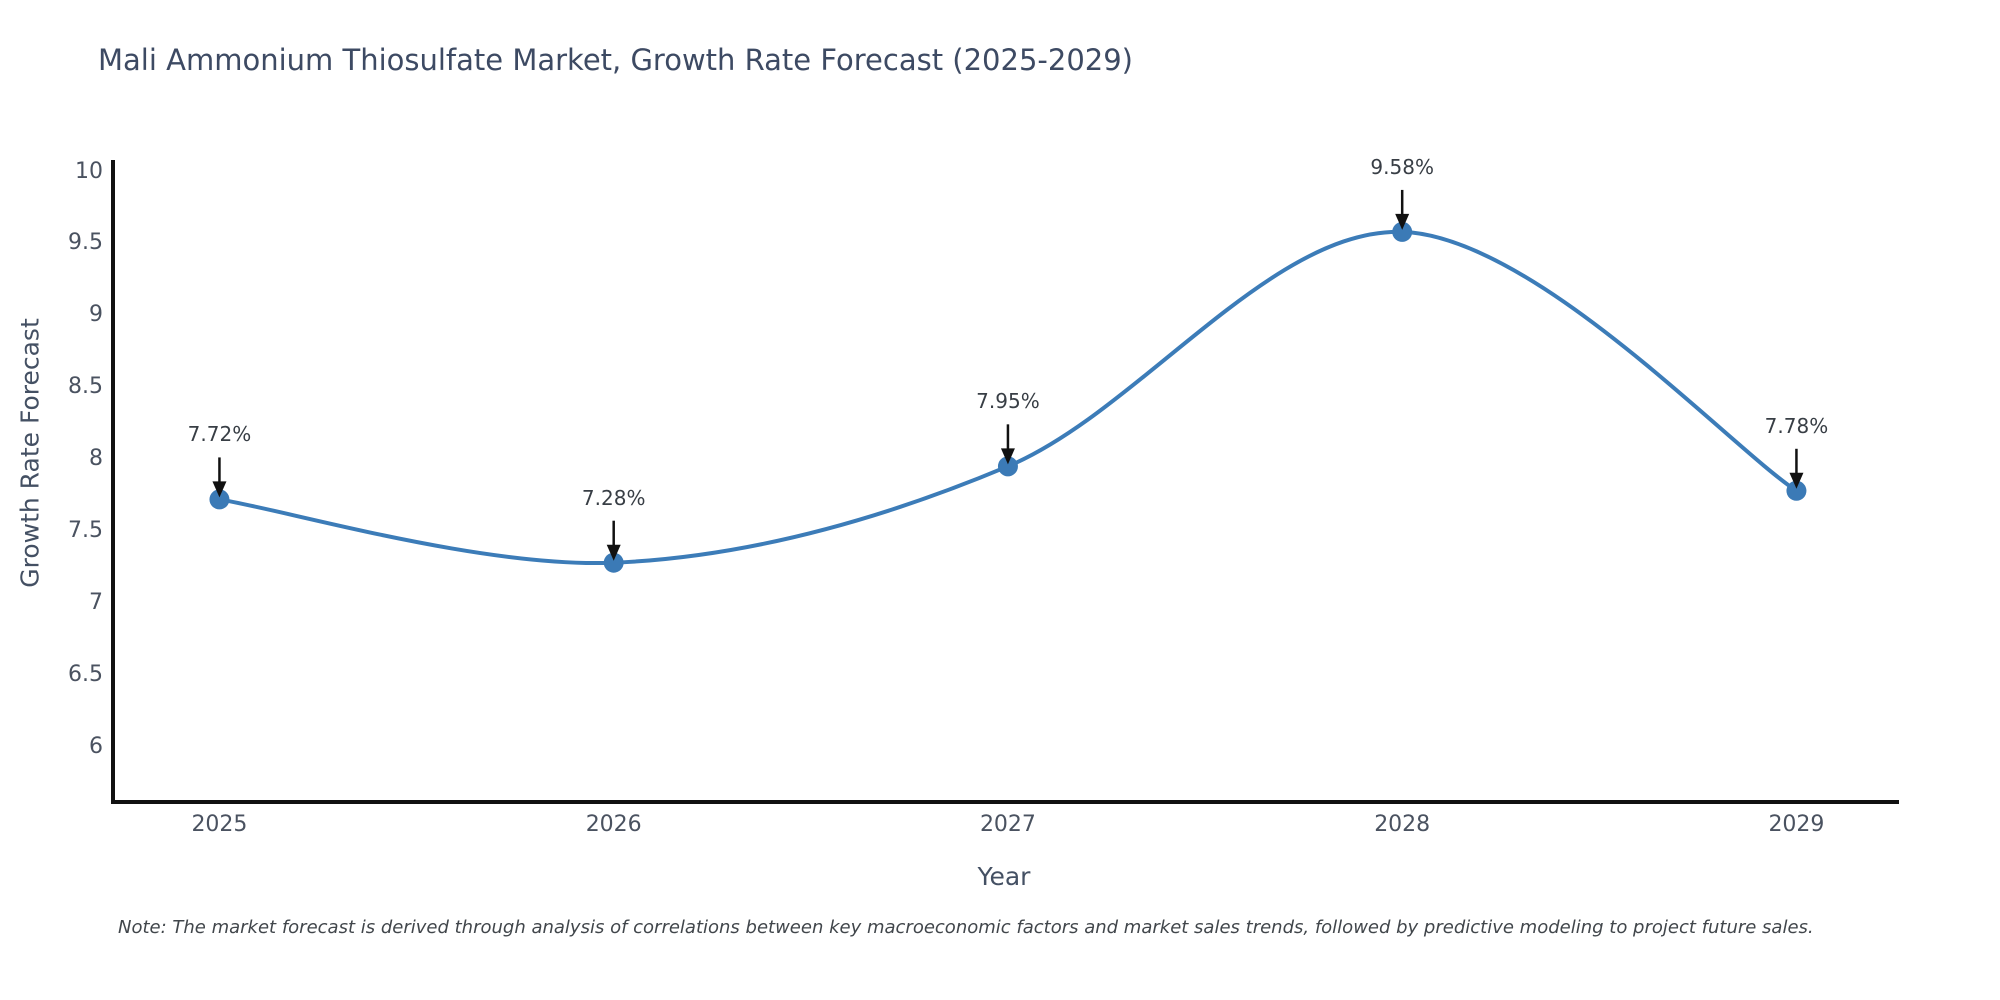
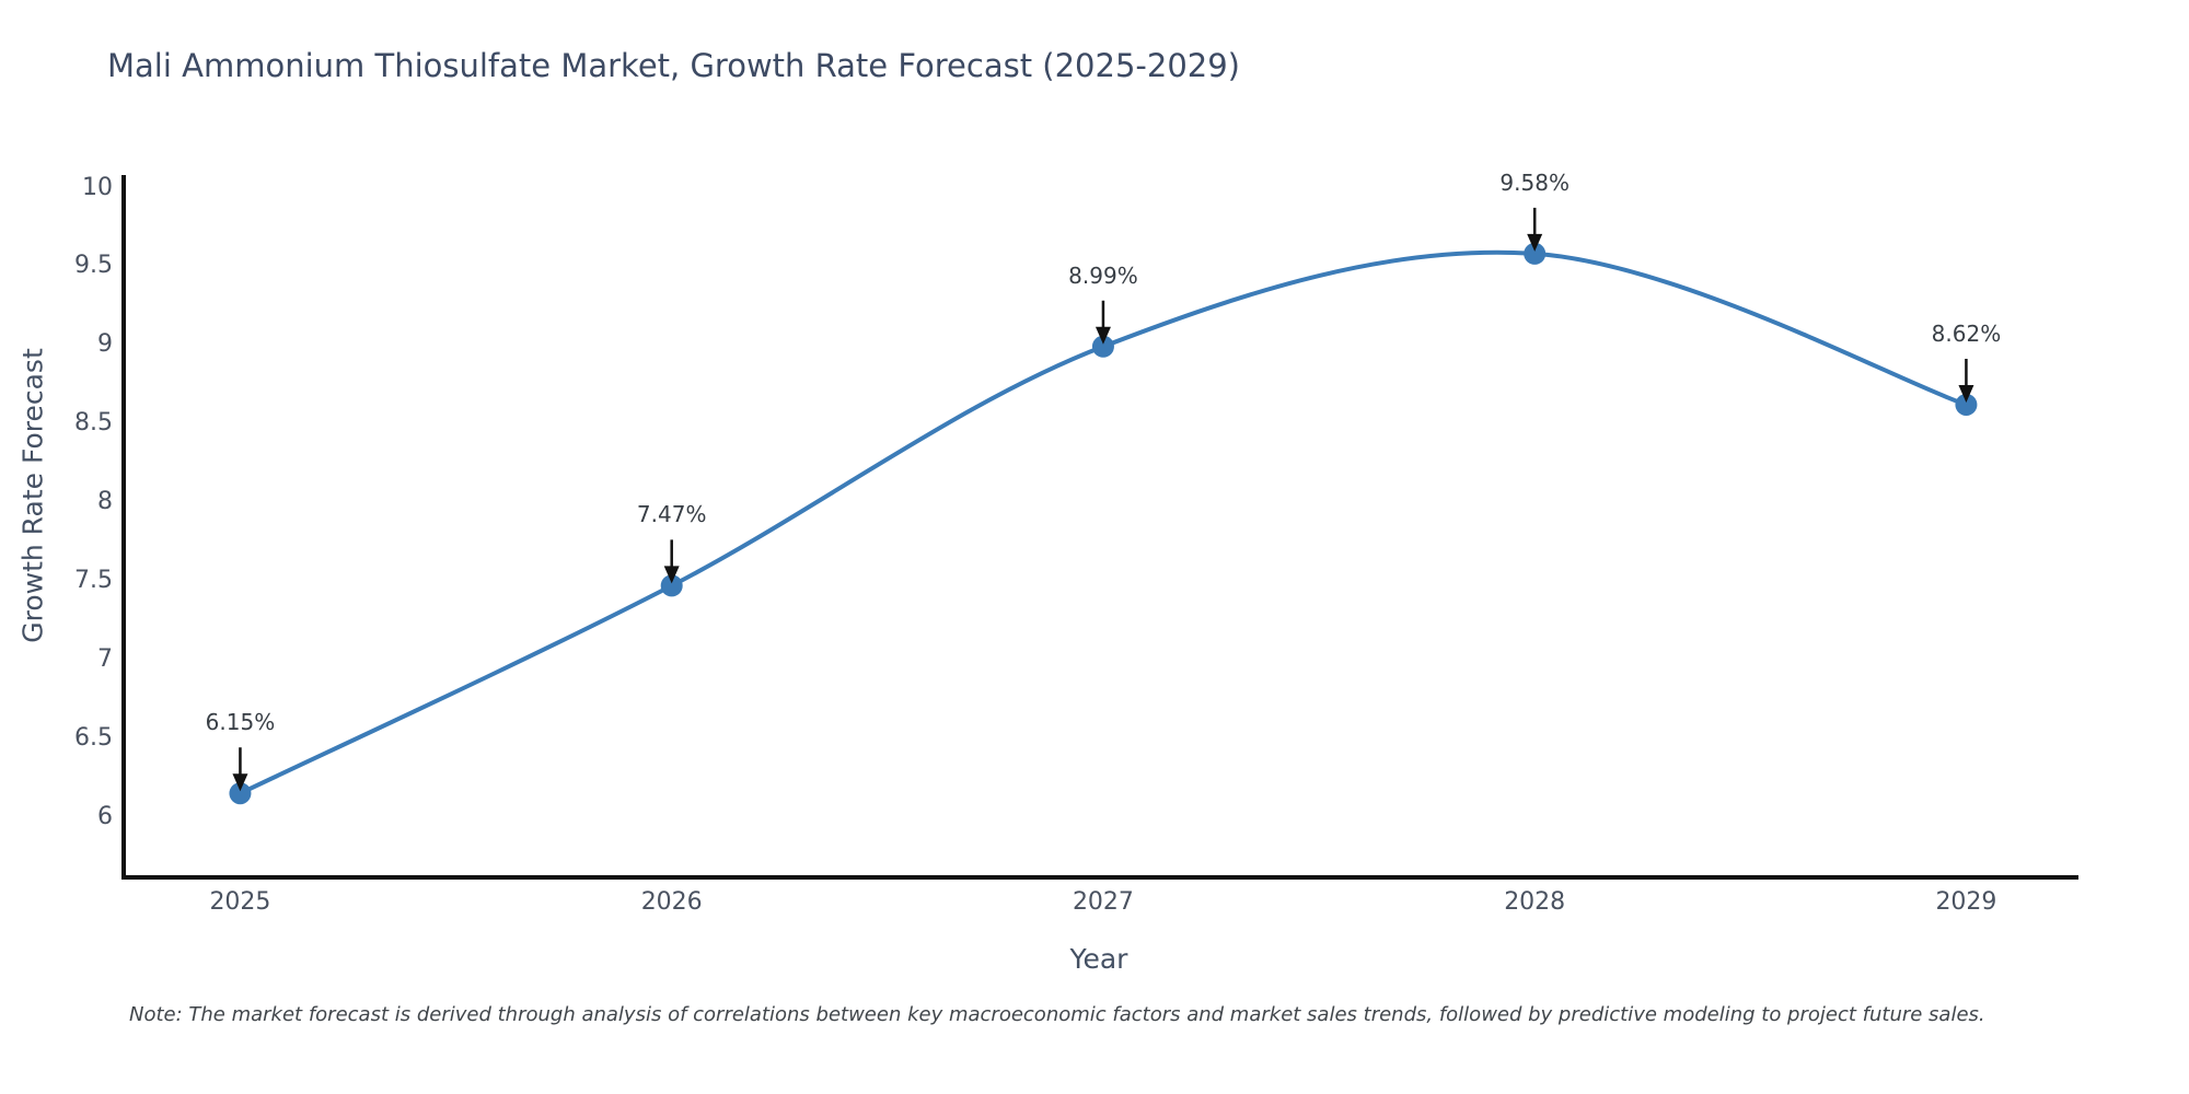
2025: 7.72% -> 6.15%
2026: 7.28% -> 7.47%
2027: 7.95% -> 8.99%
2029: 7.78% -> 8.62%
